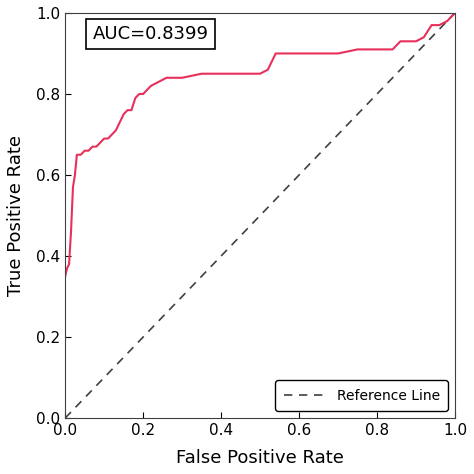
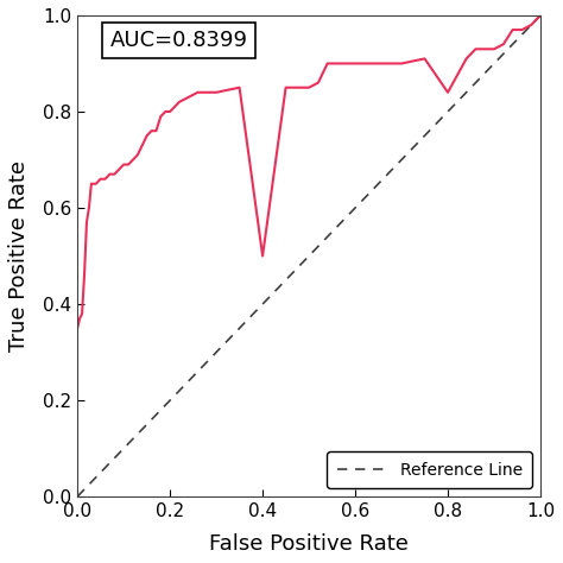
0.4: 0.85 -> 0.50
0.8: 0.91 -> 0.84
